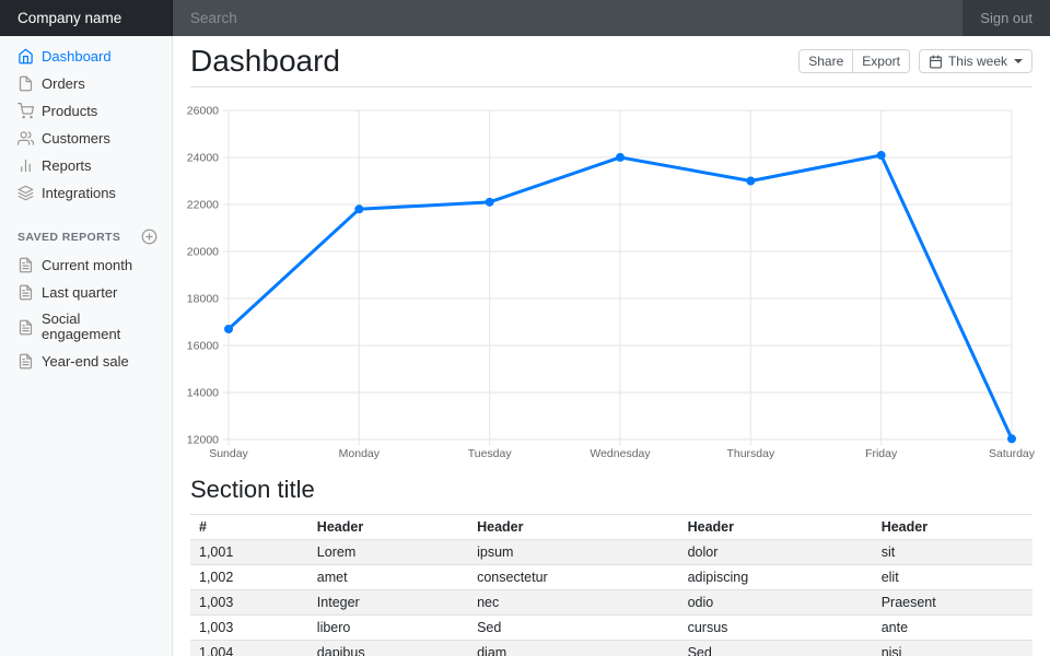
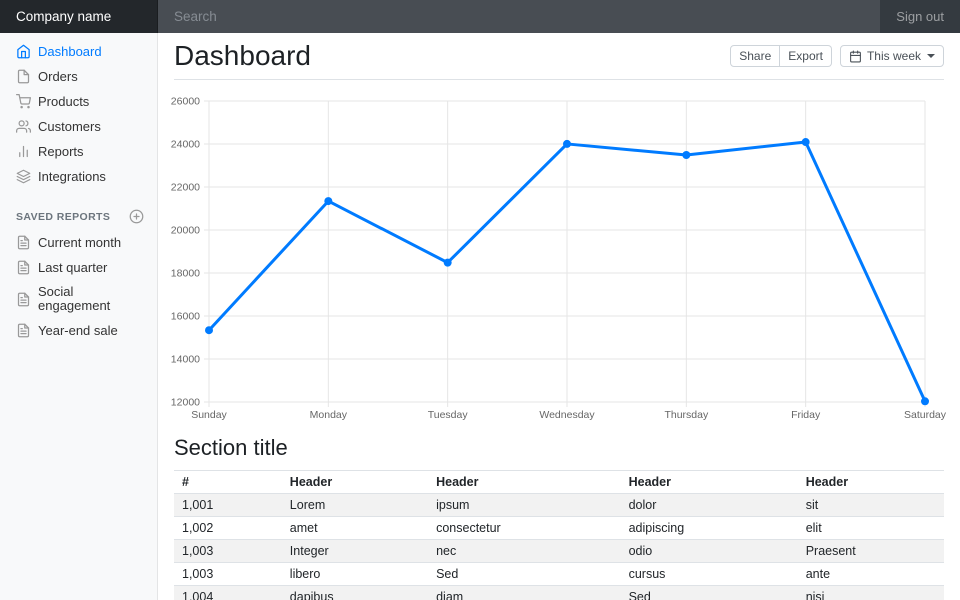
Sunday: 16700 -> 15300
Monday: 21800 -> 21300
Tuesday: 22100 -> 18500
Thursday: 23000 -> 23500
